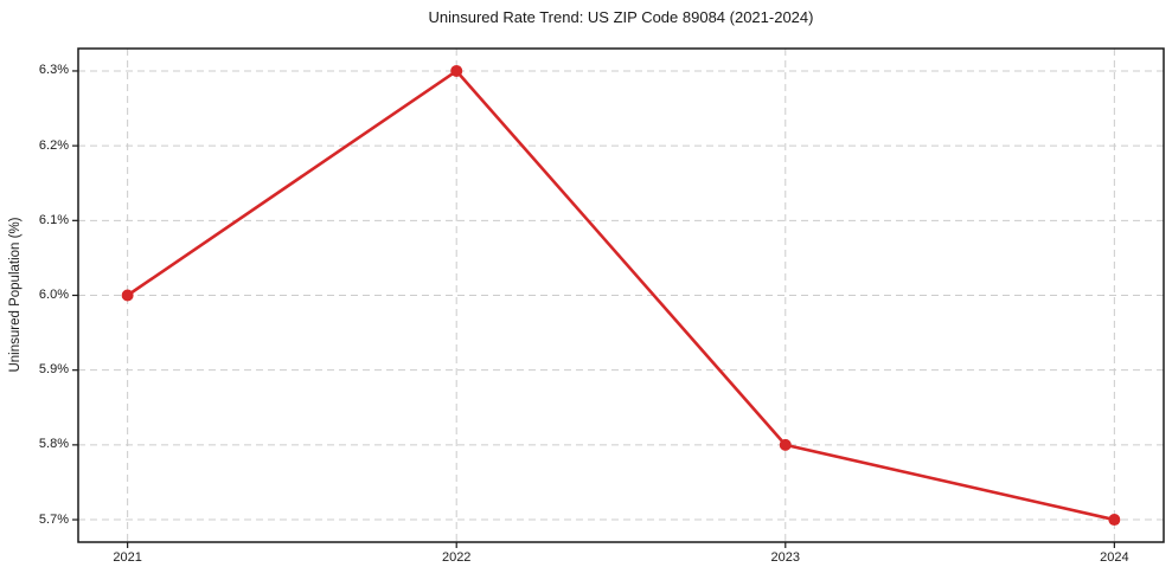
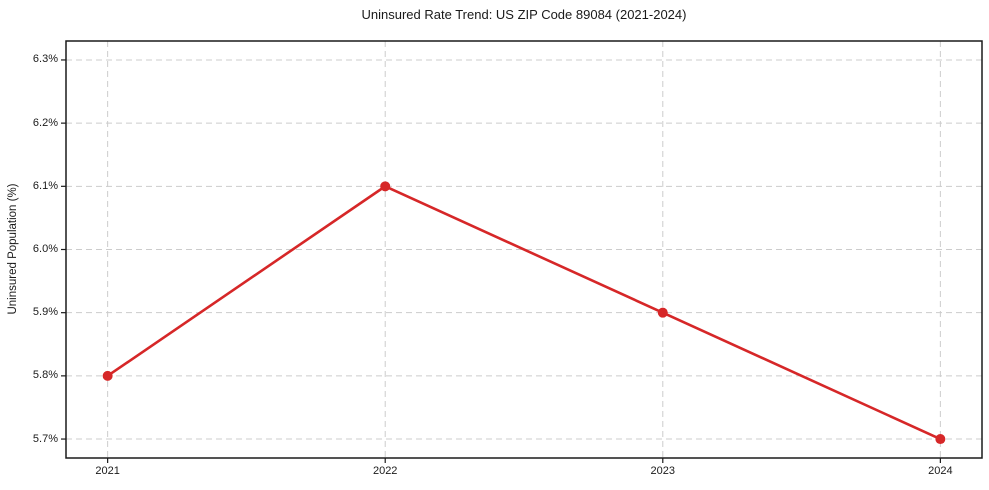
2021: 6.0% -> 5.8%
2022: 6.3% -> 6.1%
2023: 5.8% -> 5.9%
